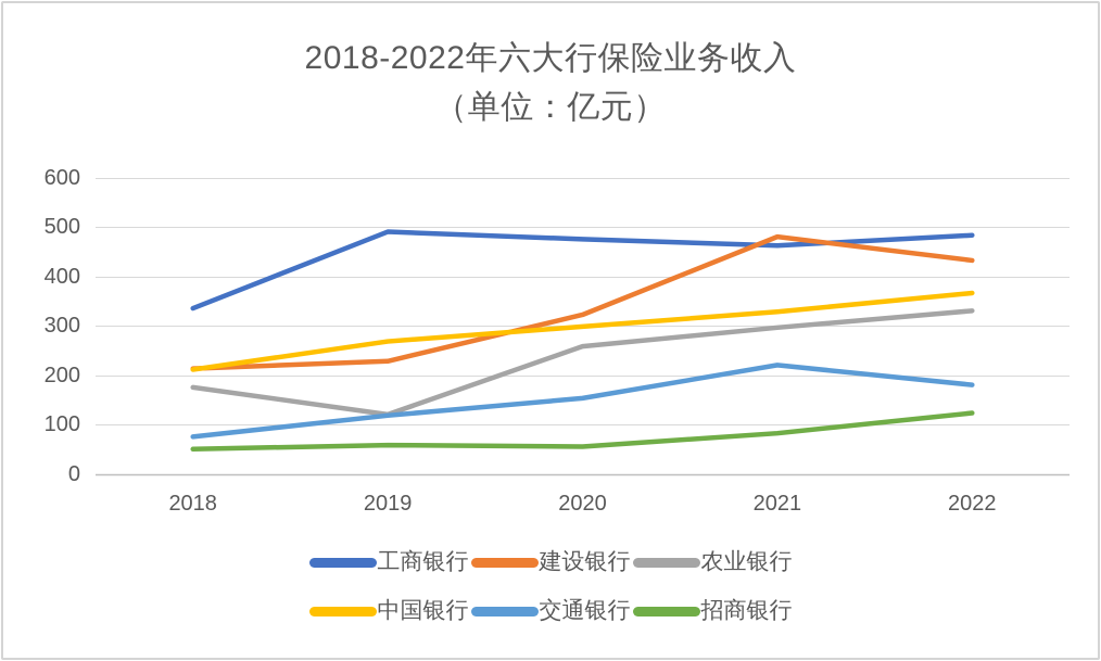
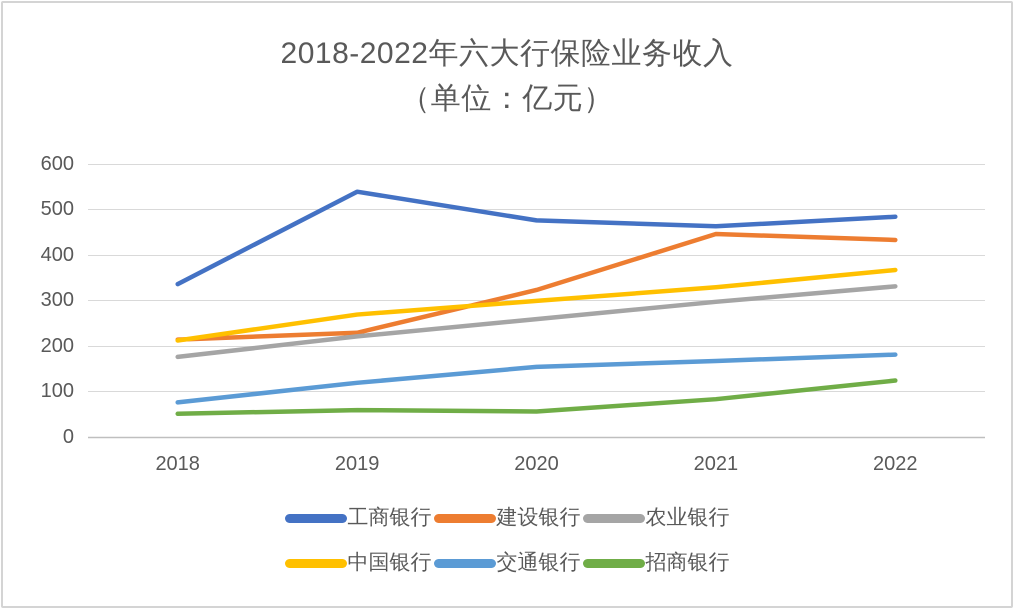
工商银行/2019: 490 -> 540
农业银行/2019: 120 -> 220
建设银行/2021: 480 -> 440
交通银行/2021: 220 -> 170
